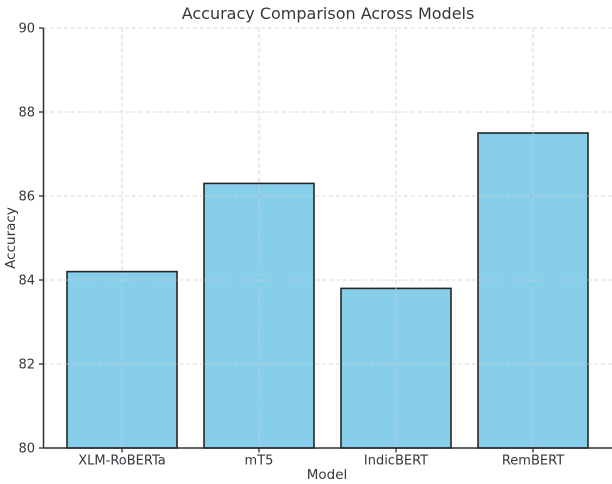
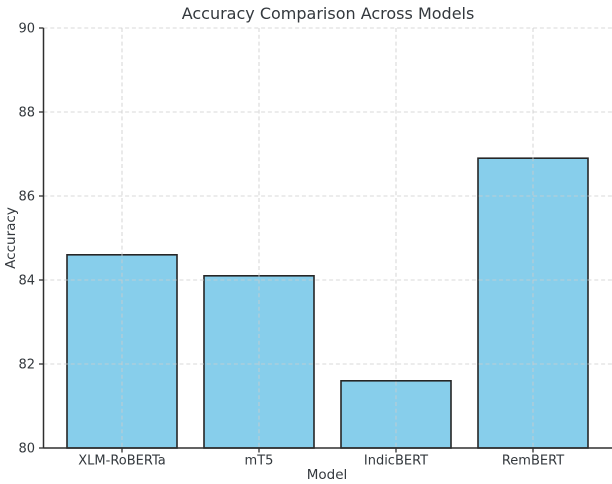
XLM-RoBERTa: 84.2 -> 84.6
mT5: 86.3 -> 84.1
IndicBERT: 83.8 -> 81.6
RemBERT: 87.5 -> 86.9
